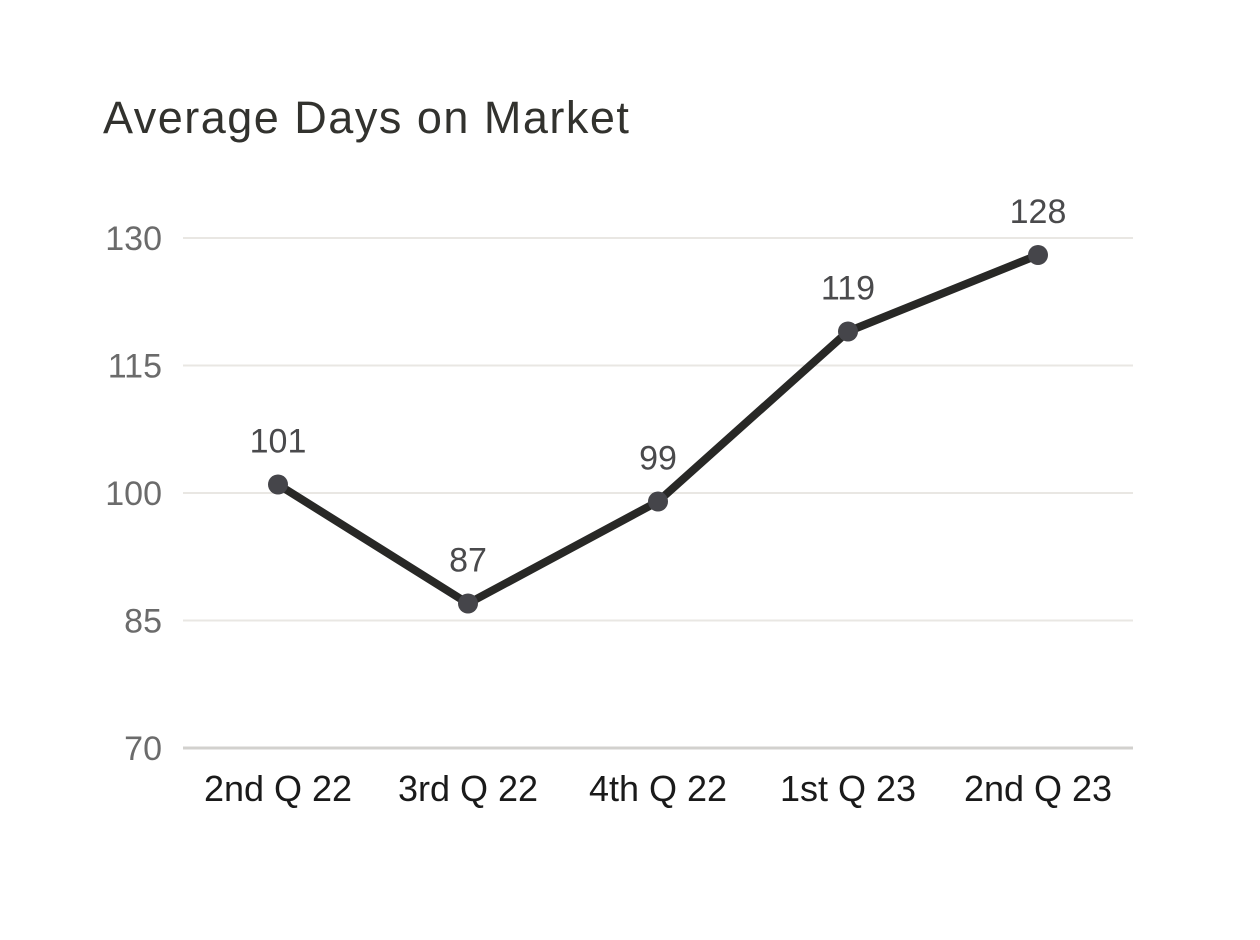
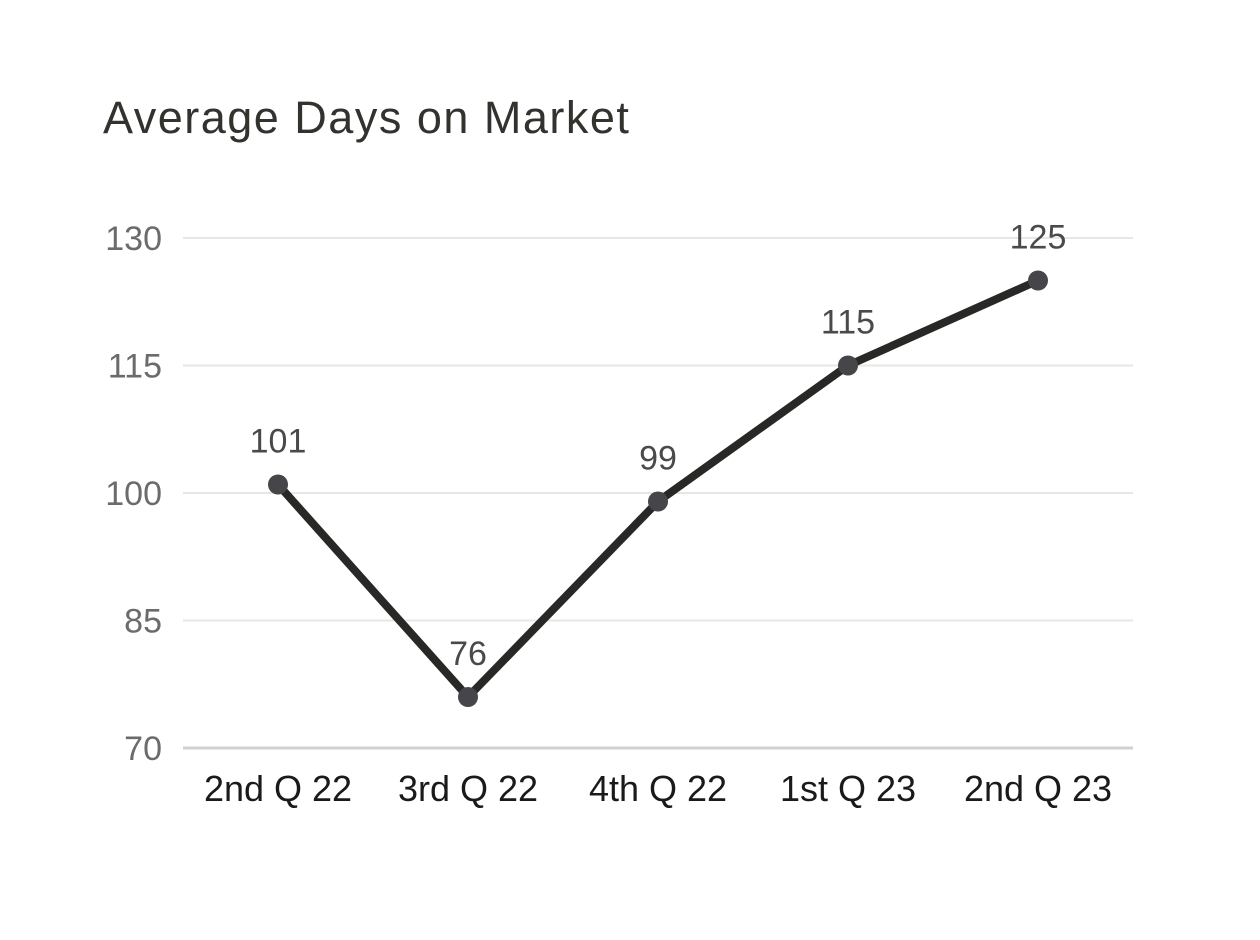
3rd Q 22: 87 -> 76
1st Q 23: 119 -> 115
2nd Q 23: 128 -> 125
